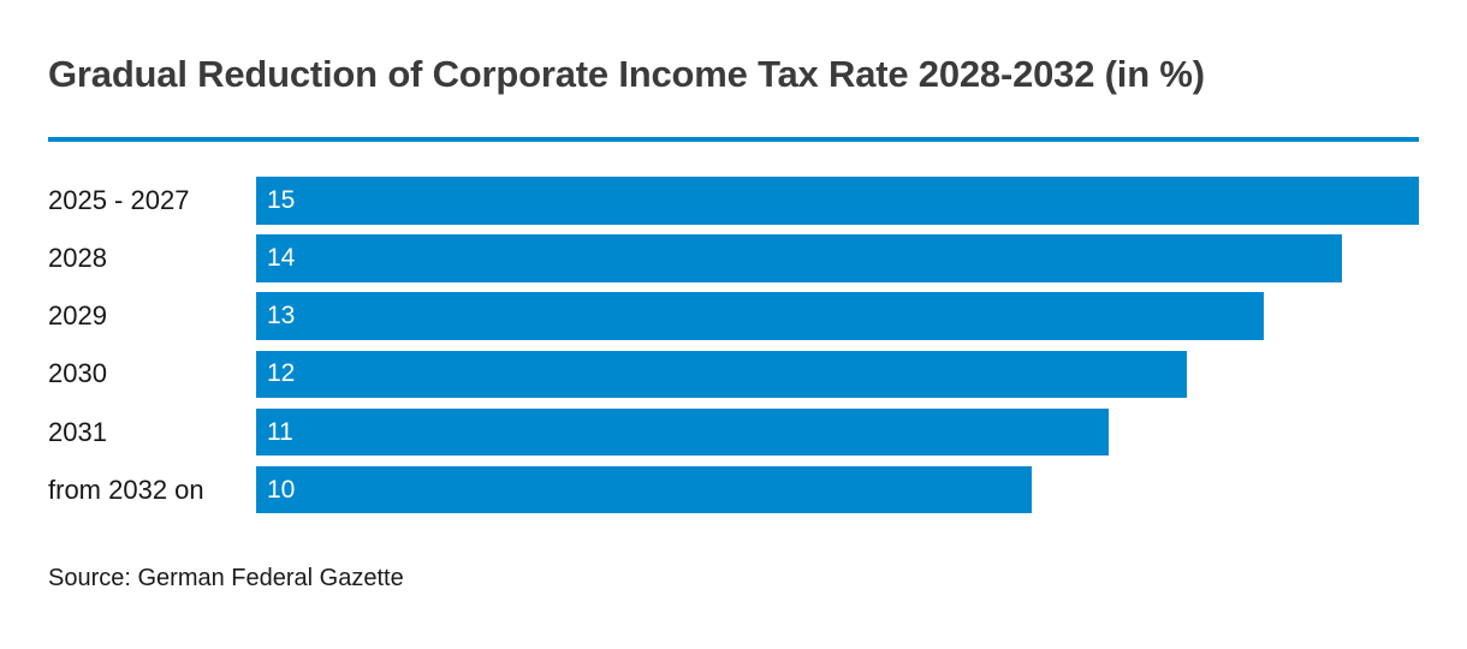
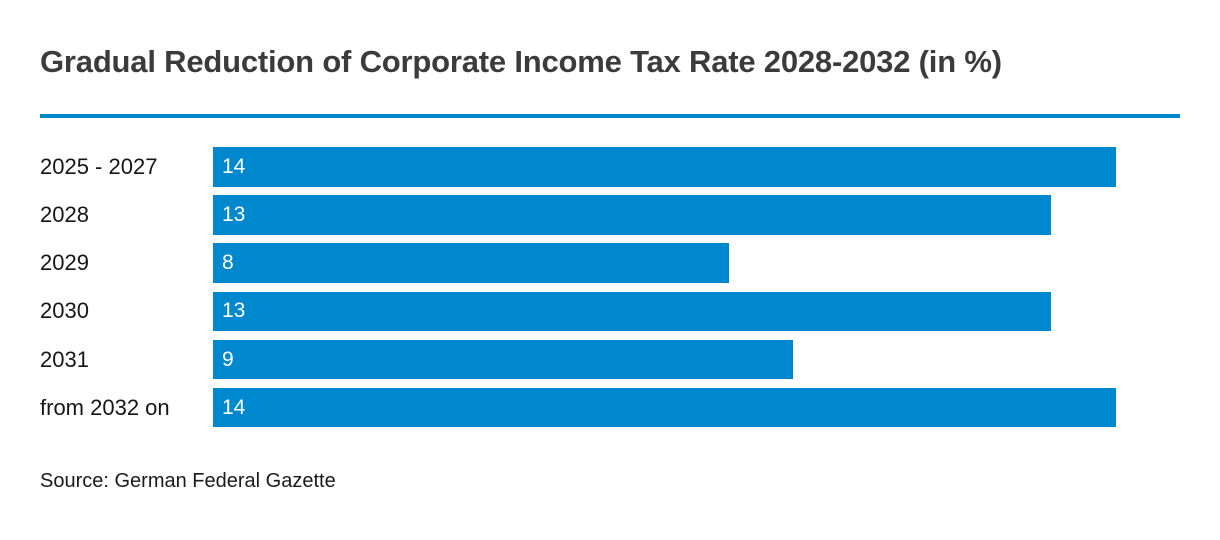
2025 - 2027: 15 -> 14
2028: 14 -> 13
2029: 13 -> 8
2030: 12 -> 13
2031: 11 -> 9
from 2032 on: 10 -> 14
